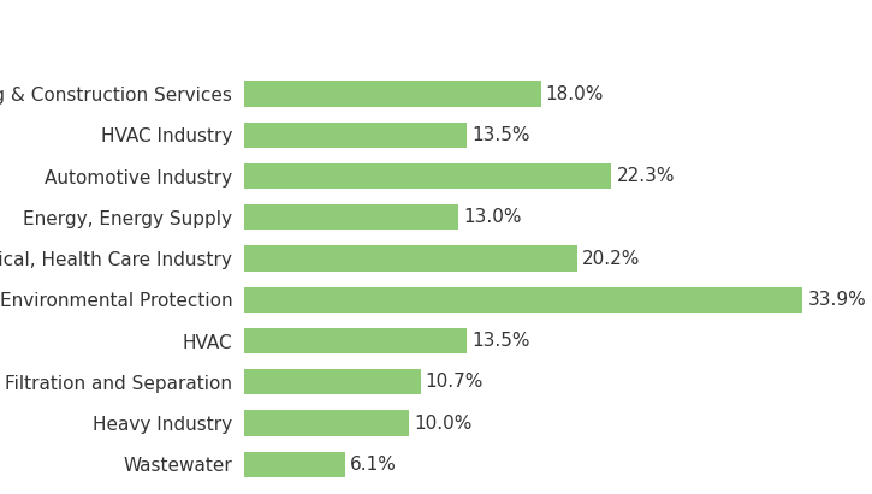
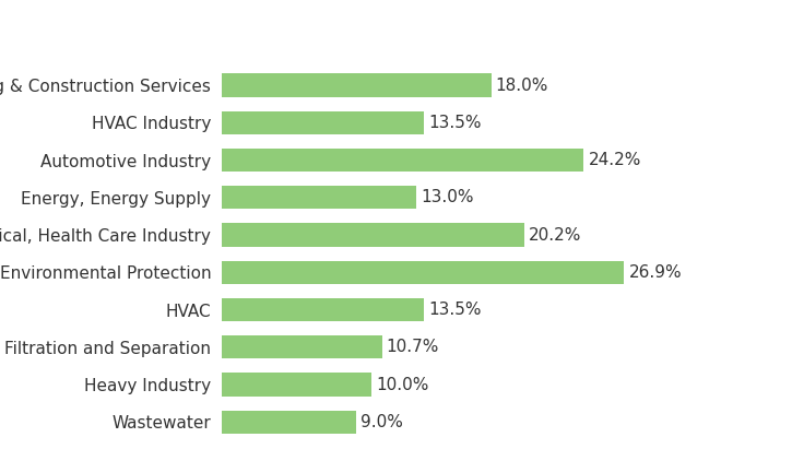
Automotive Industry: 22.3% -> 24.2%
Environmental Protection: 33.9% -> 26.9%
Wastewater: 6.1% -> 9.0%
